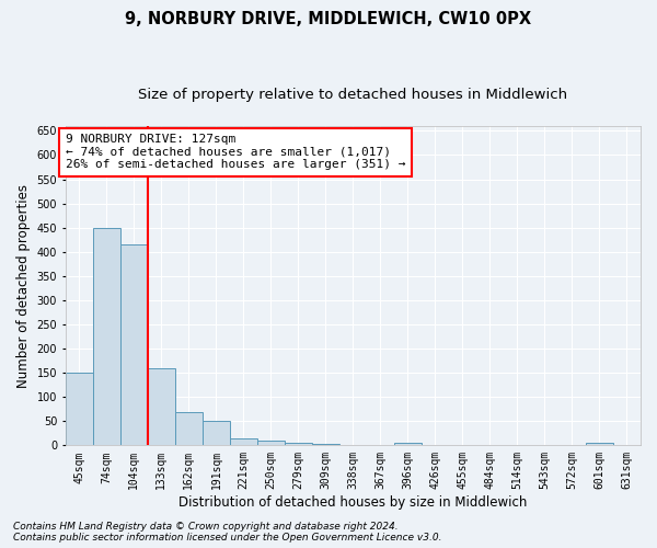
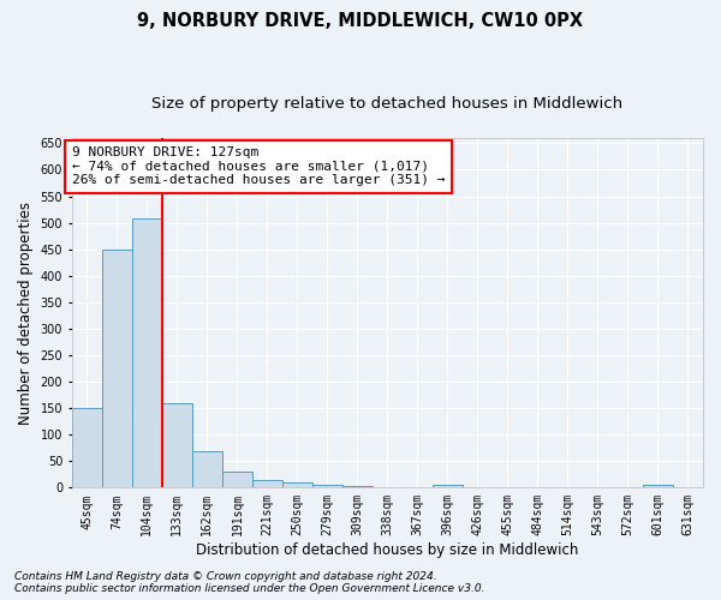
104sqm: 415 -> 508
191sqm: 50 -> 30
